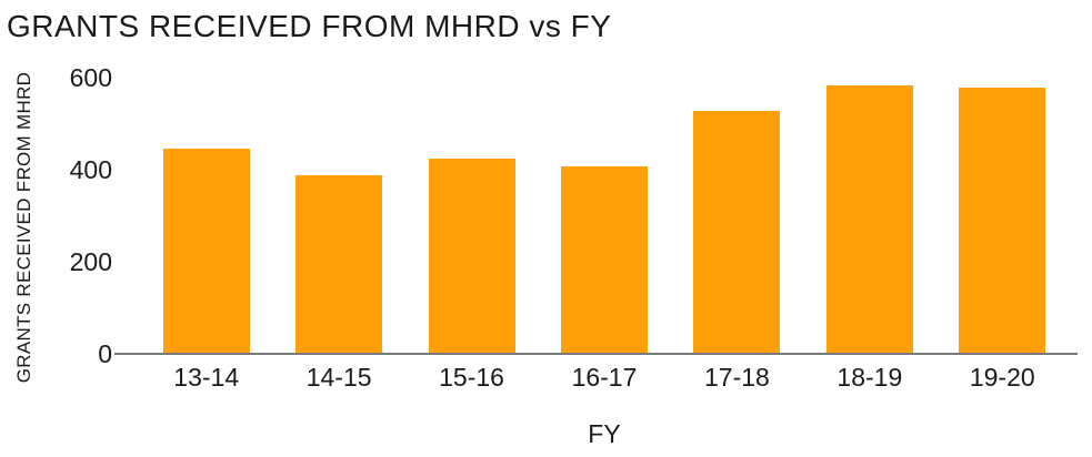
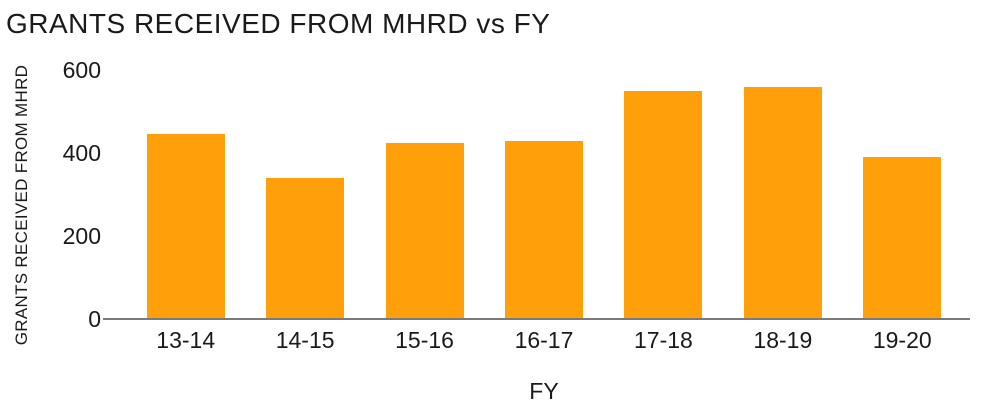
14-15: 390 -> 340
16-17: 410 -> 430
17-18: 530 -> 550
18-19: 580 -> 560
19-20: 580 -> 390
